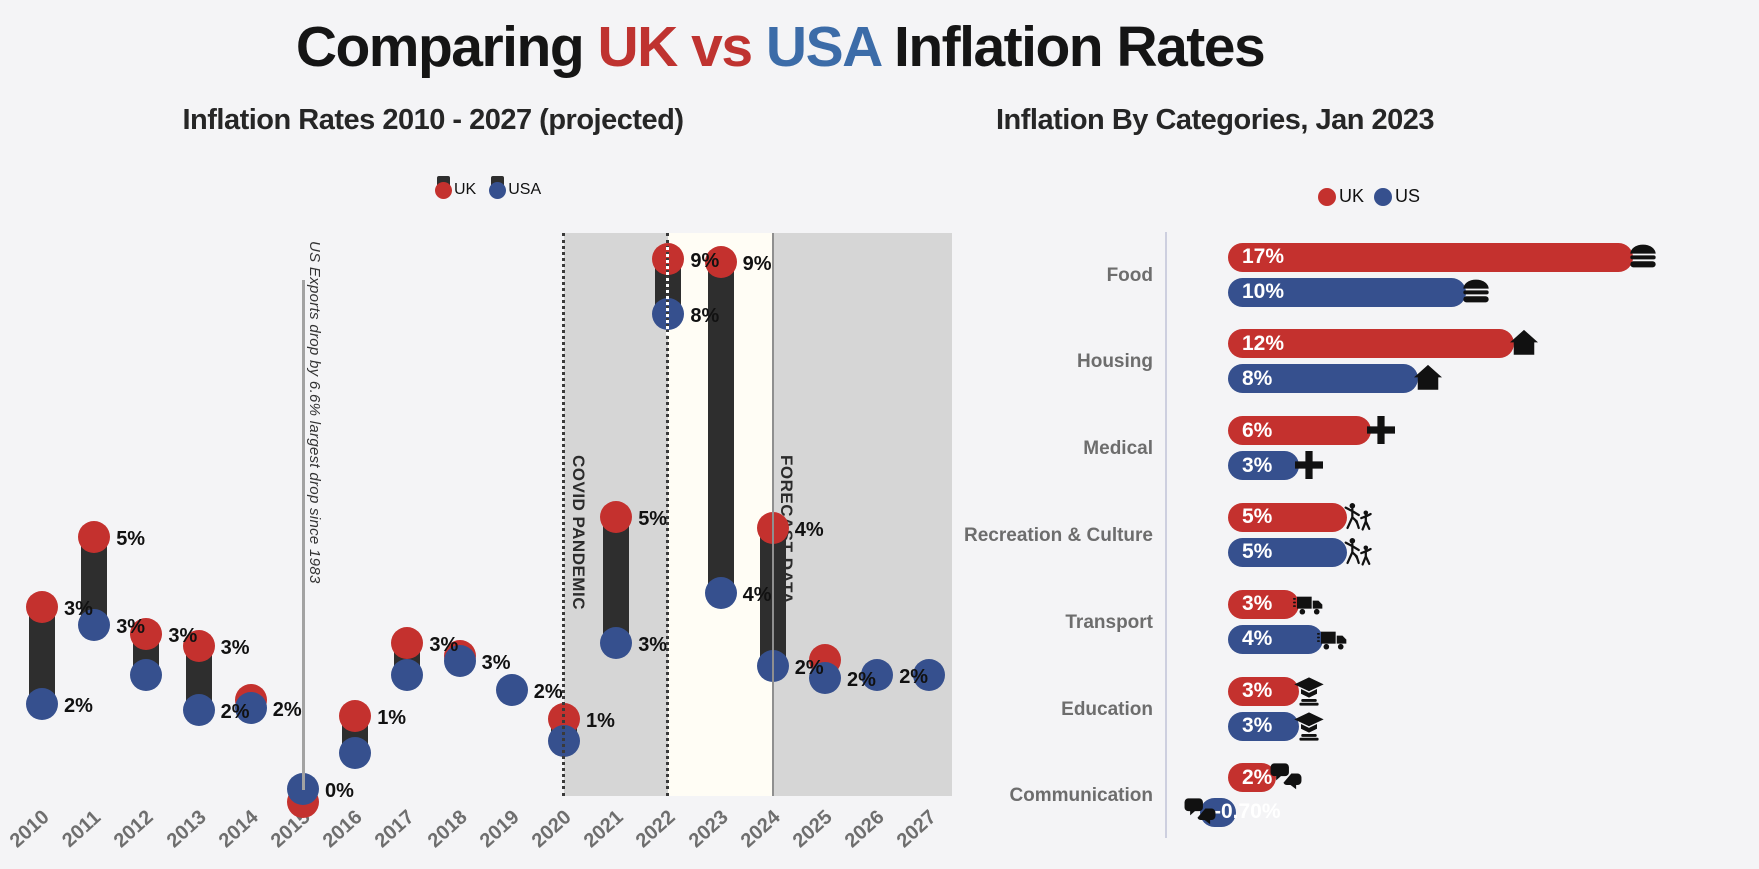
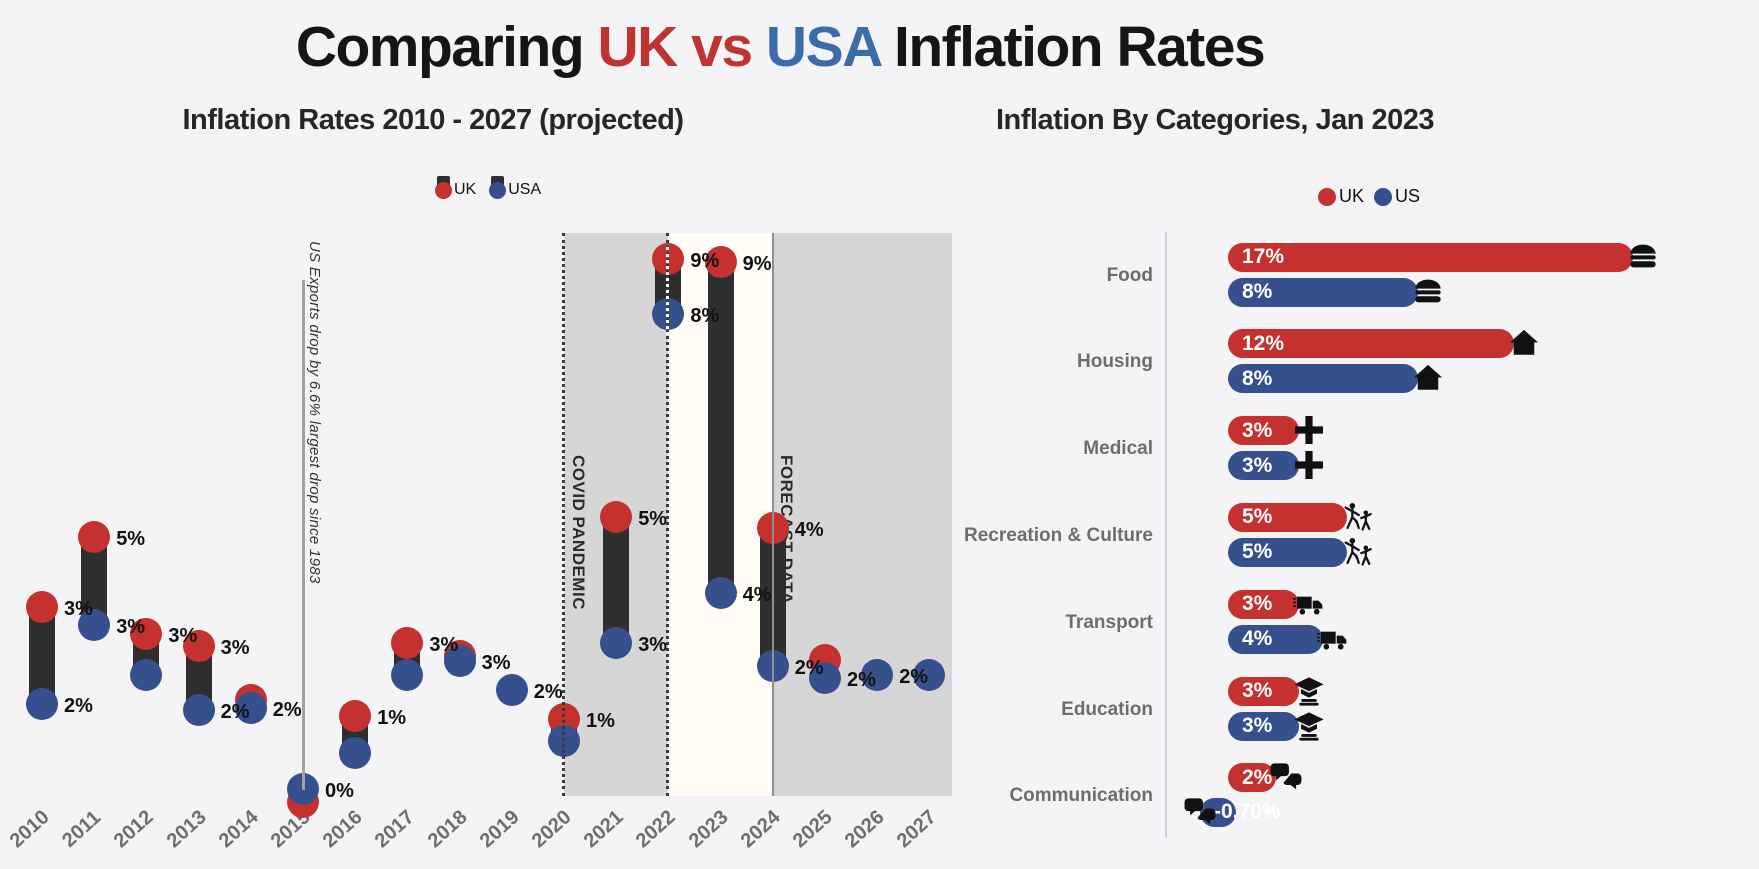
Inflation By Categories, Jan 2023/US/Food: 10% -> 8%
Inflation By Categories, Jan 2023/UK/Medical: 6% -> 3%
